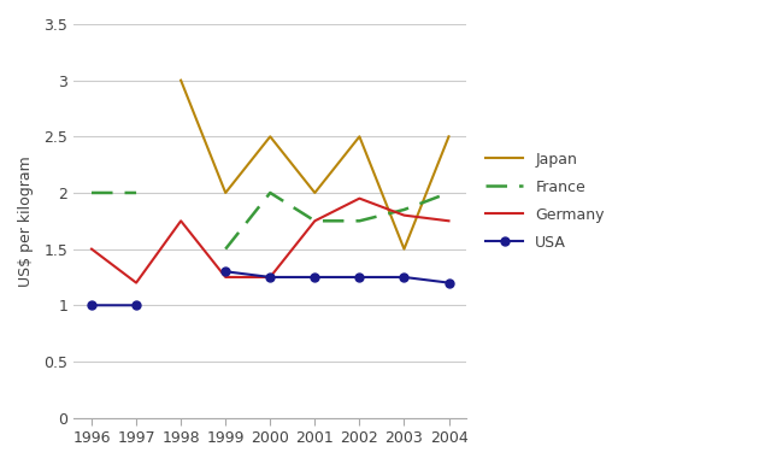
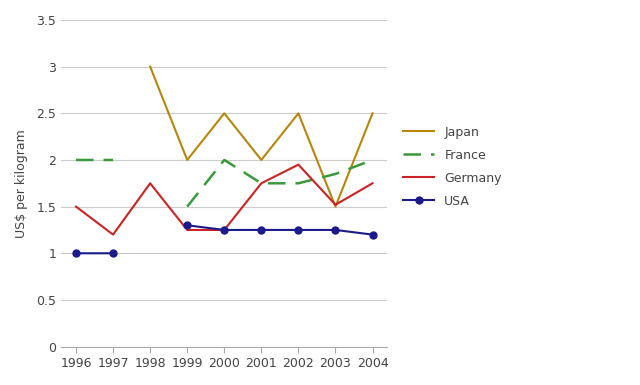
Germany/2003: 1.80 -> 1.52
